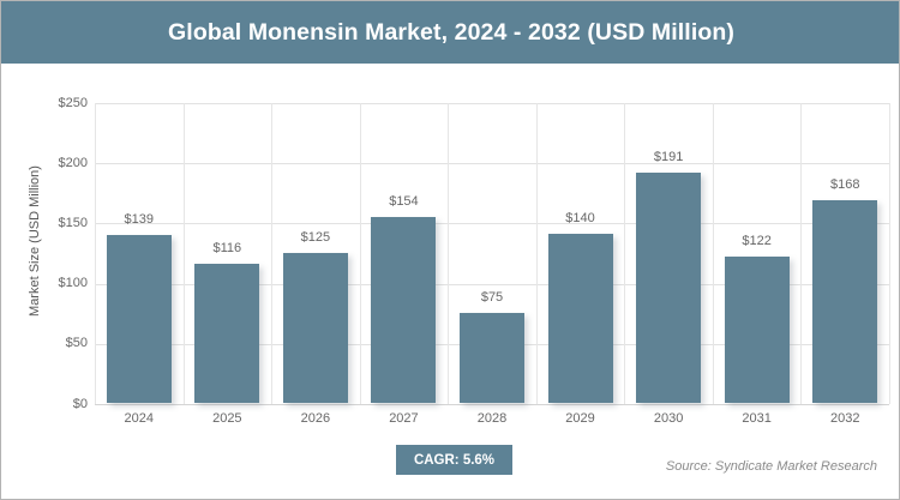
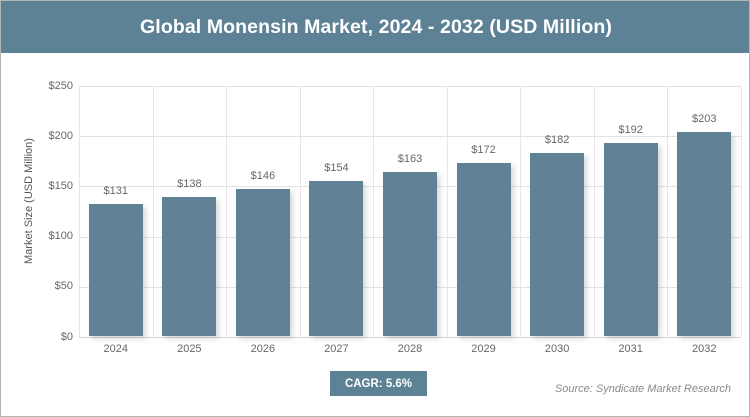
2024: $139 -> $131
2025: $116 -> $138
2026: $125 -> $146
2028: $75 -> $163
2029: $140 -> $172
2030: $191 -> $182
2031: $122 -> $192
2032: $168 -> $203
